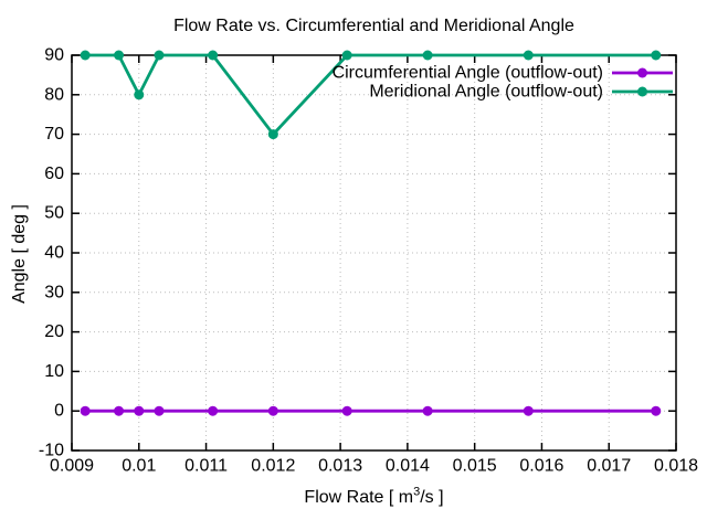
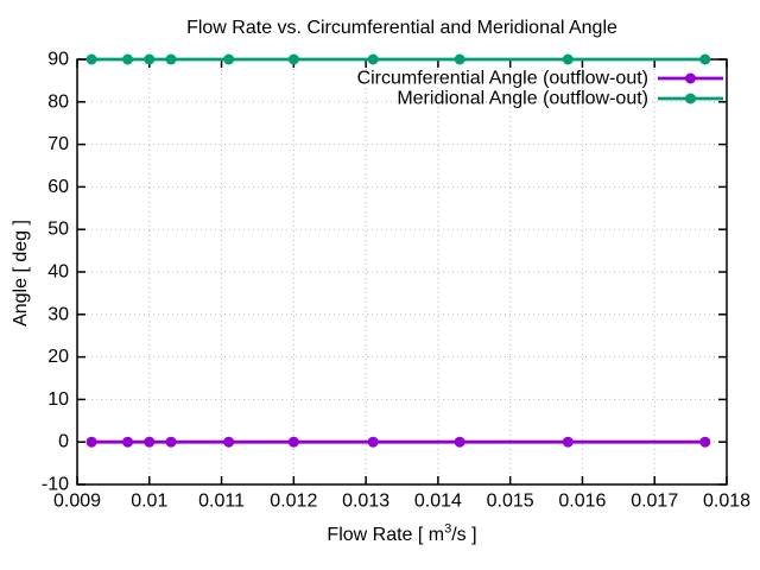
Meridional Angle (outflow-out)/0.01: 80 -> 90
Meridional Angle (outflow-out)/0.012: 70 -> 90
